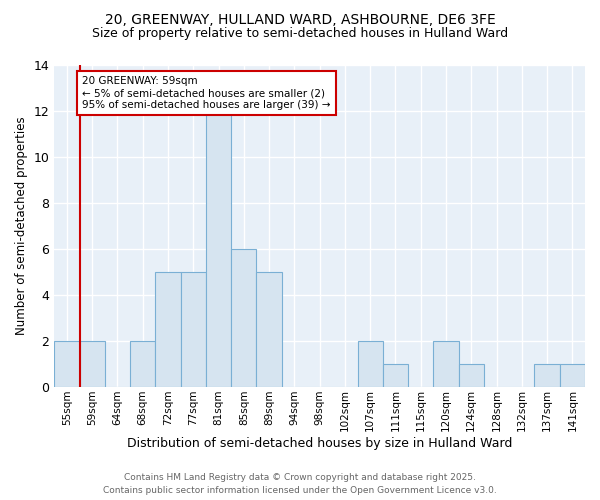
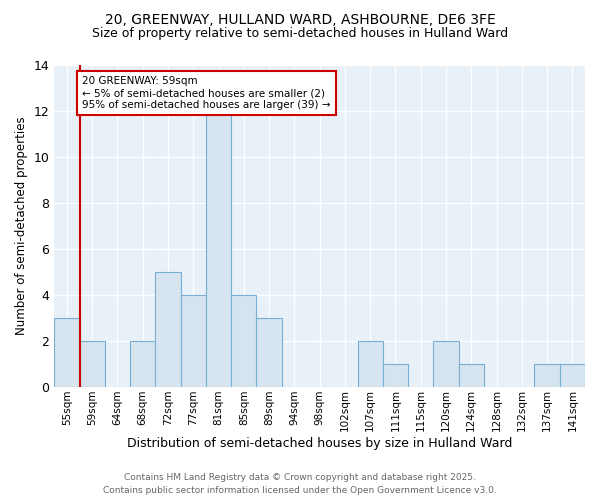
55sqm: 2 -> 3
77sqm: 5 -> 4
85sqm: 6 -> 4
89sqm: 5 -> 3
